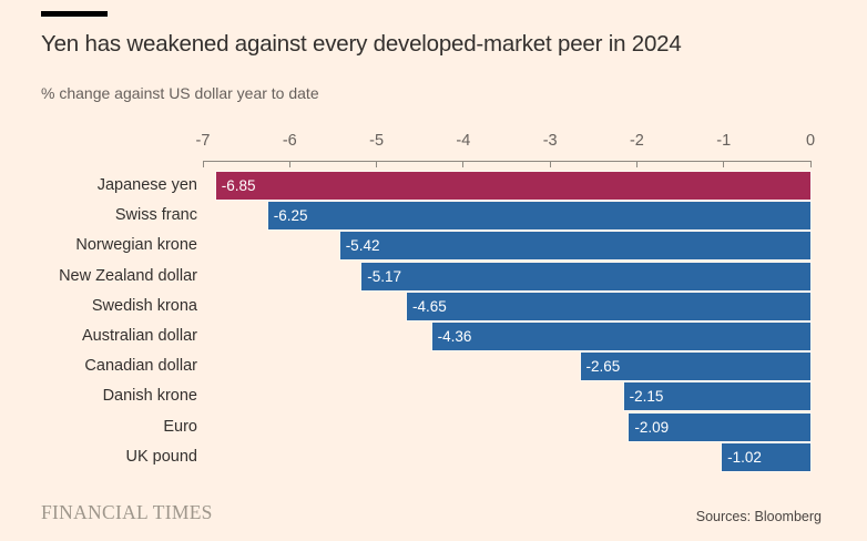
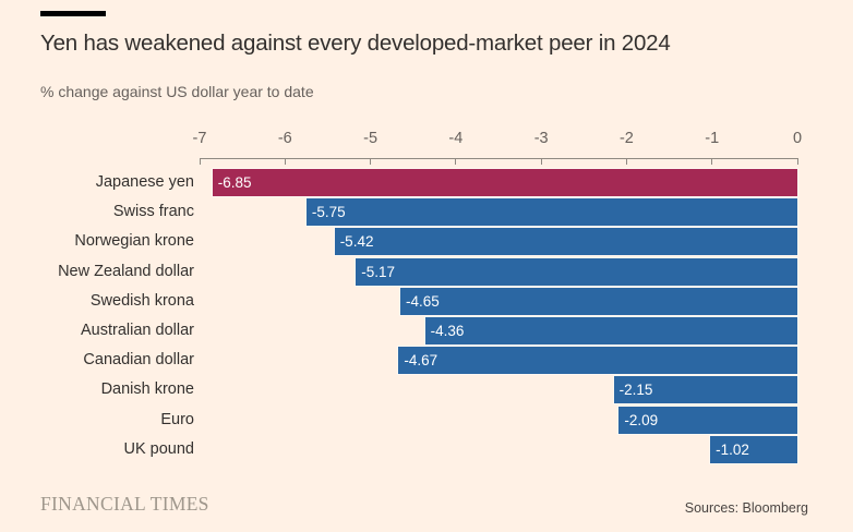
Swiss franc: -6.25 -> -5.75
Canadian dollar: -2.65 -> -4.67
